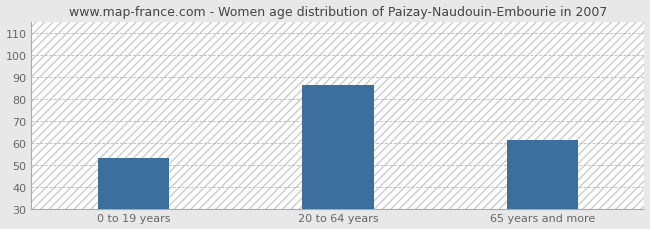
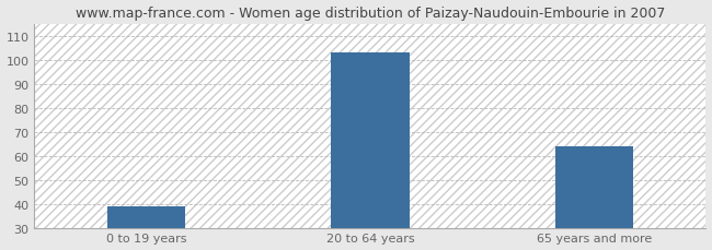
0 to 19 years: 53 -> 39
20 to 64 years: 86 -> 103
65 years and more: 61 -> 64
